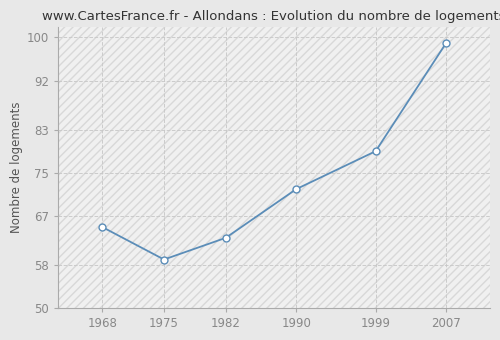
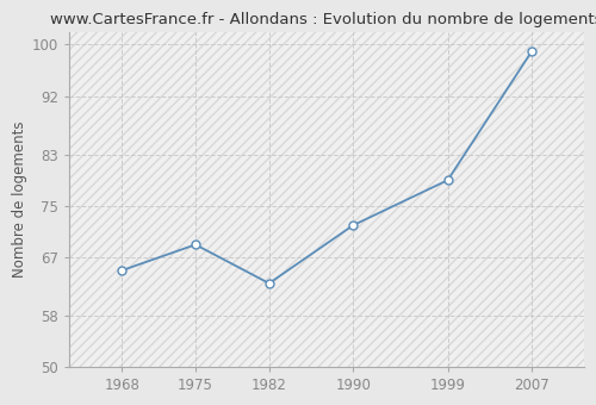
1975: 59 -> 69
